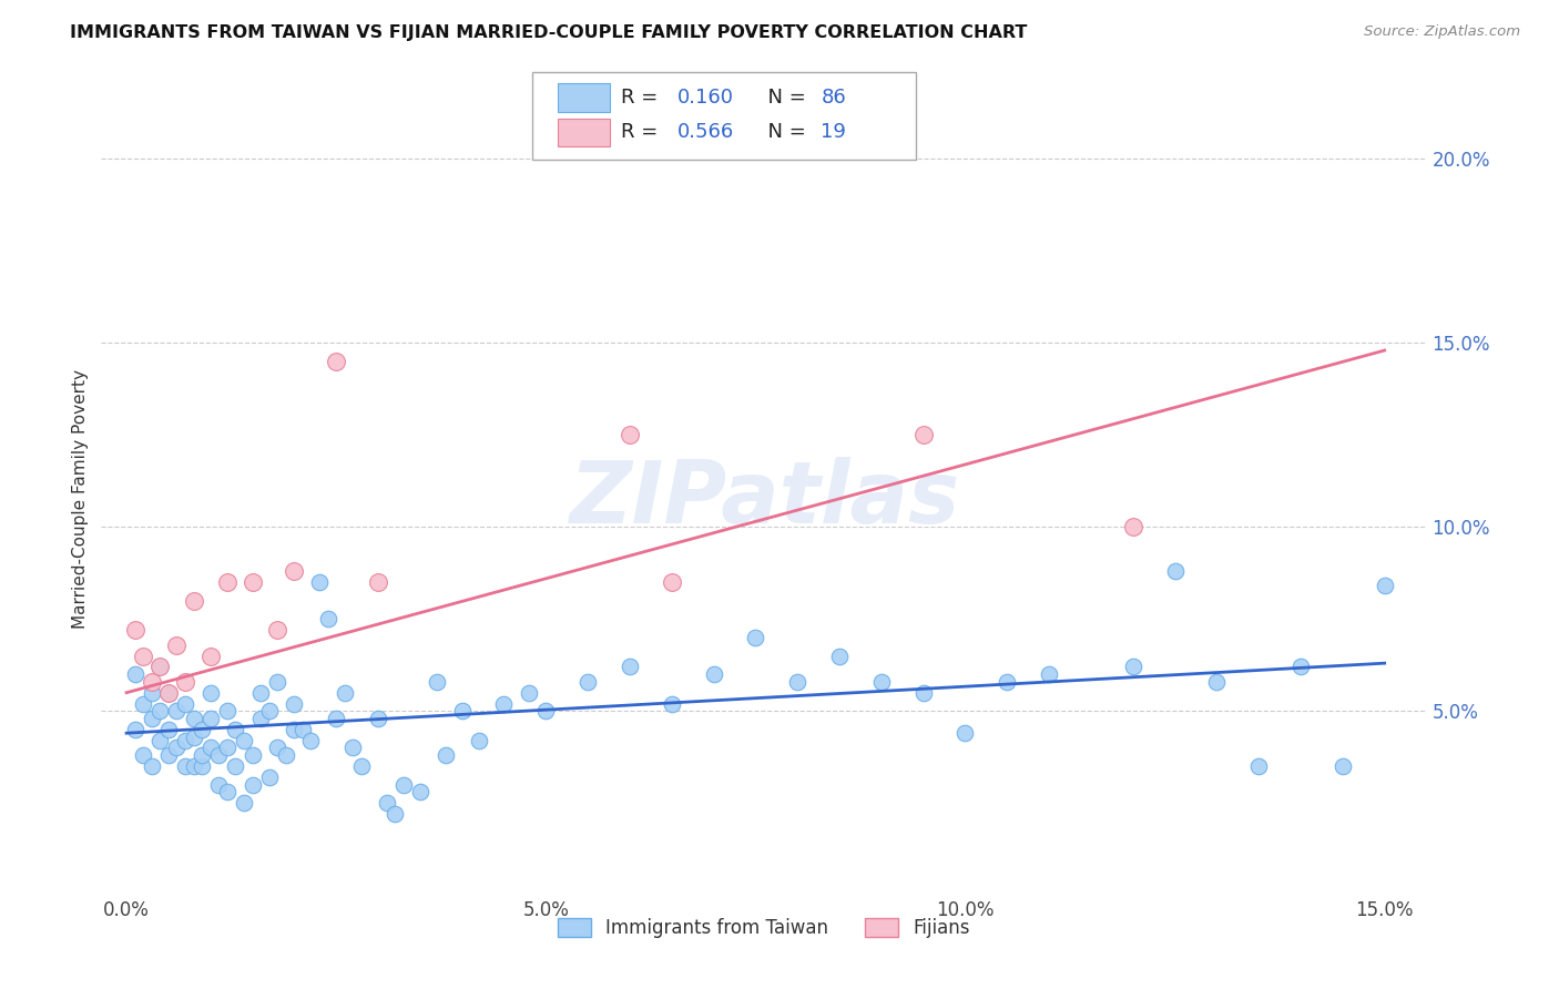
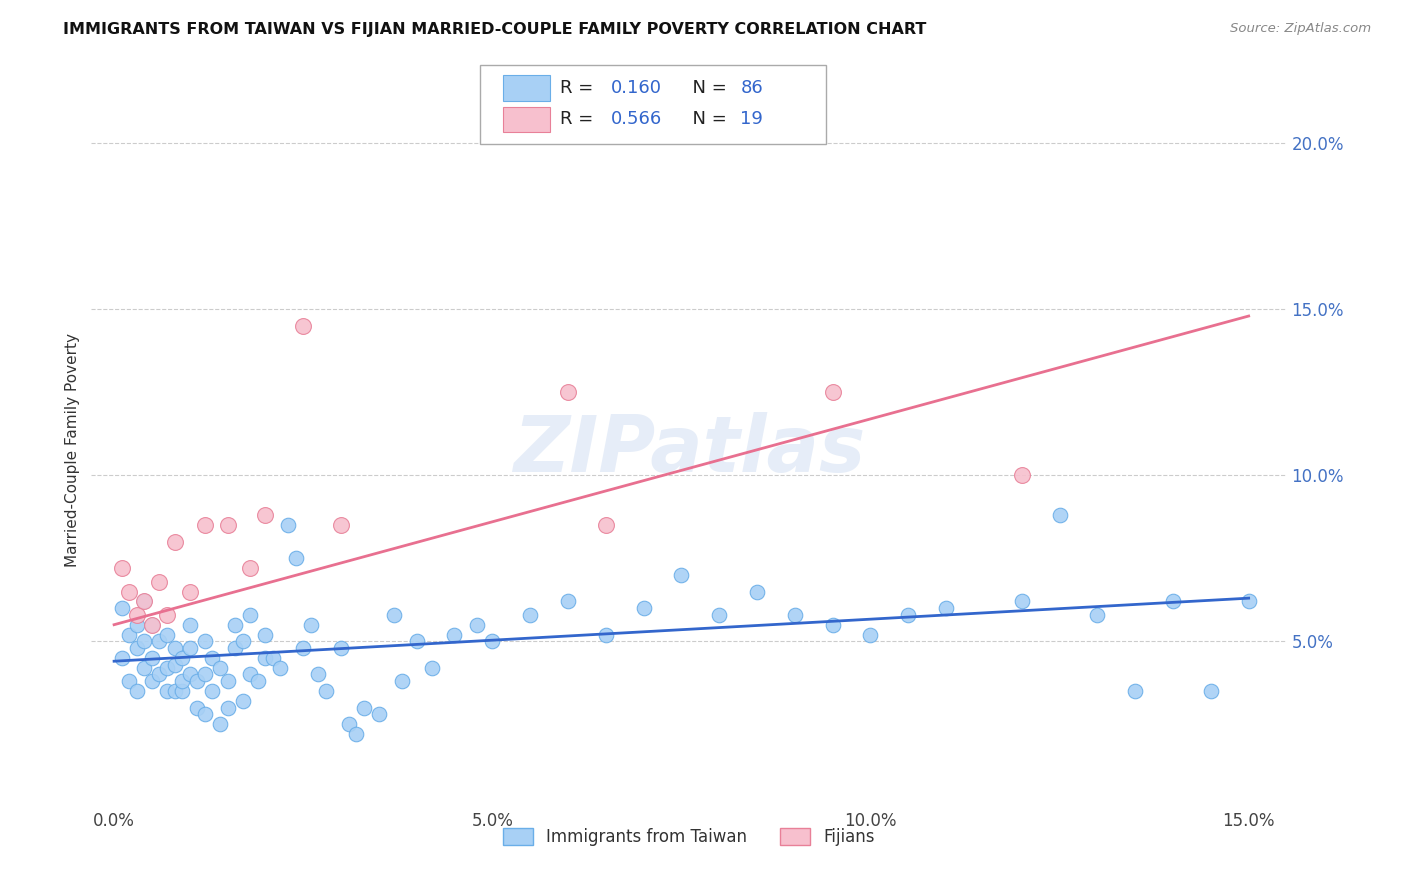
Immigrants from Taiwan/10.0%: 4.4% -> 5.2%
Immigrants from Taiwan/15.0%: 8.4% -> 6.2%
